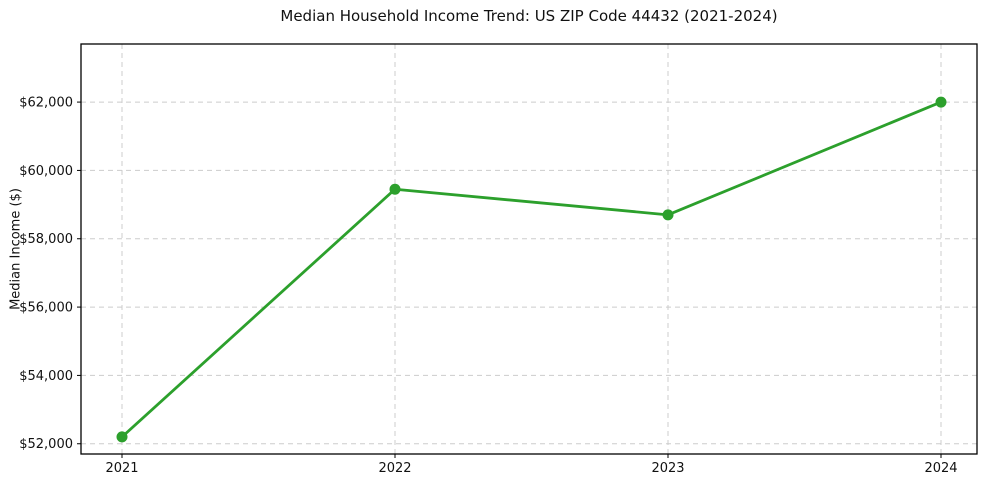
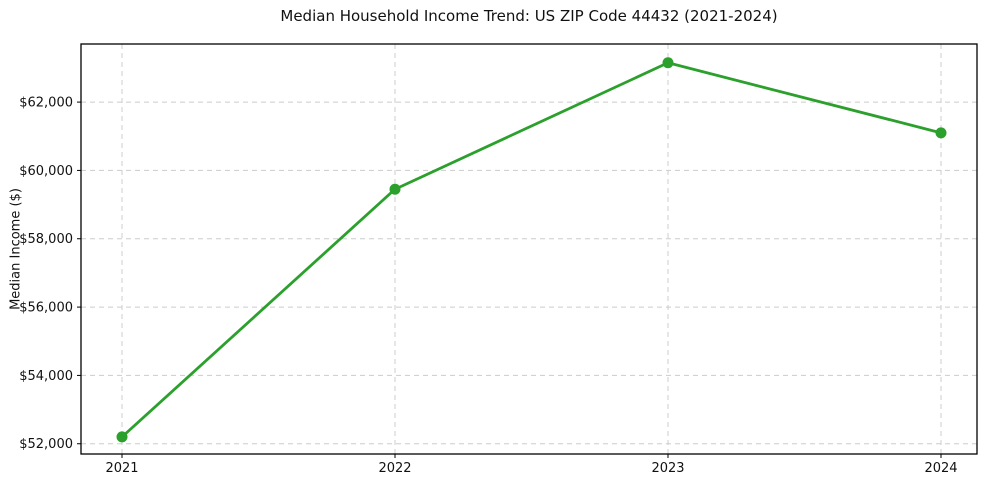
2023: $58700 -> $63200
2024: $62000 -> $61100
